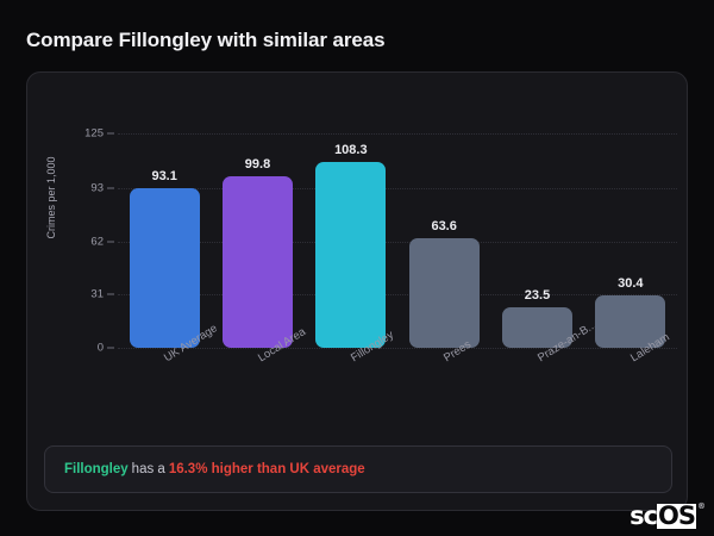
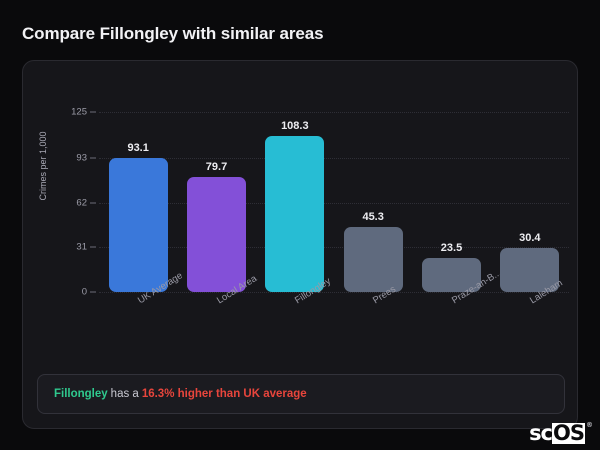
Local Area: 99.8 -> 79.7
Prees: 63.6 -> 45.3
